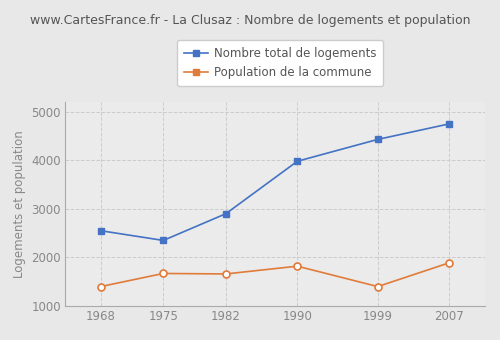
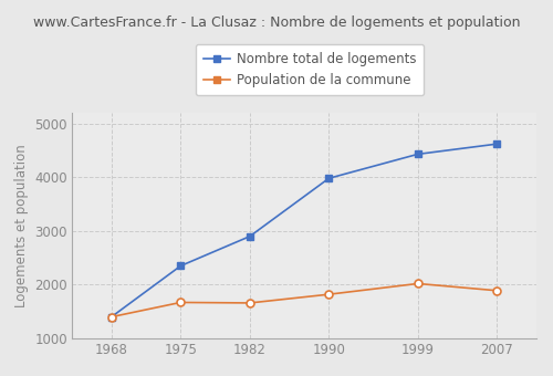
Nombre total de logements/1968: 2550 -> 1400
Population de la commune/1999: 1400 -> 2020
Nombre total de logements/2007: 4750 -> 4620
